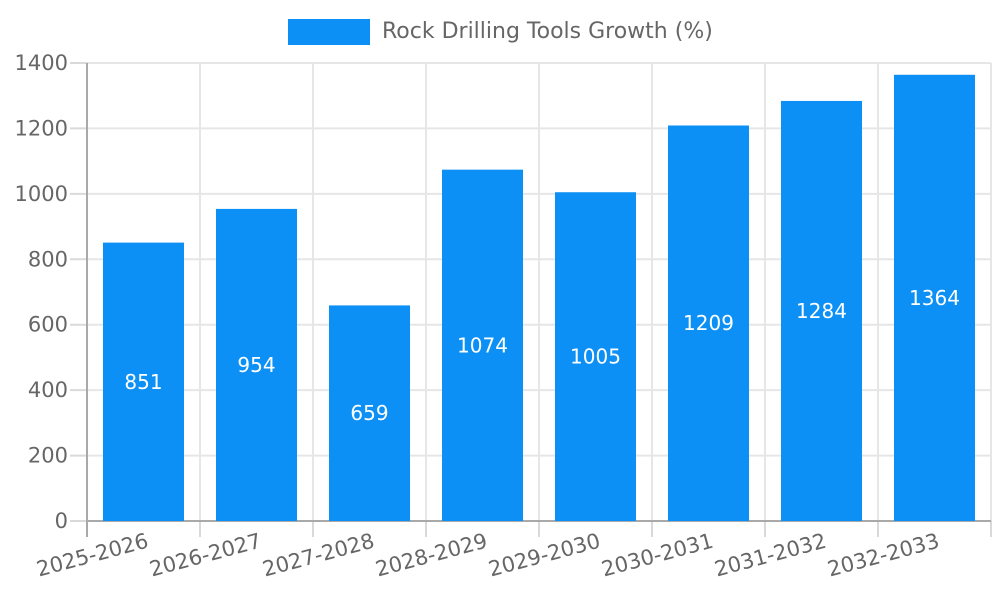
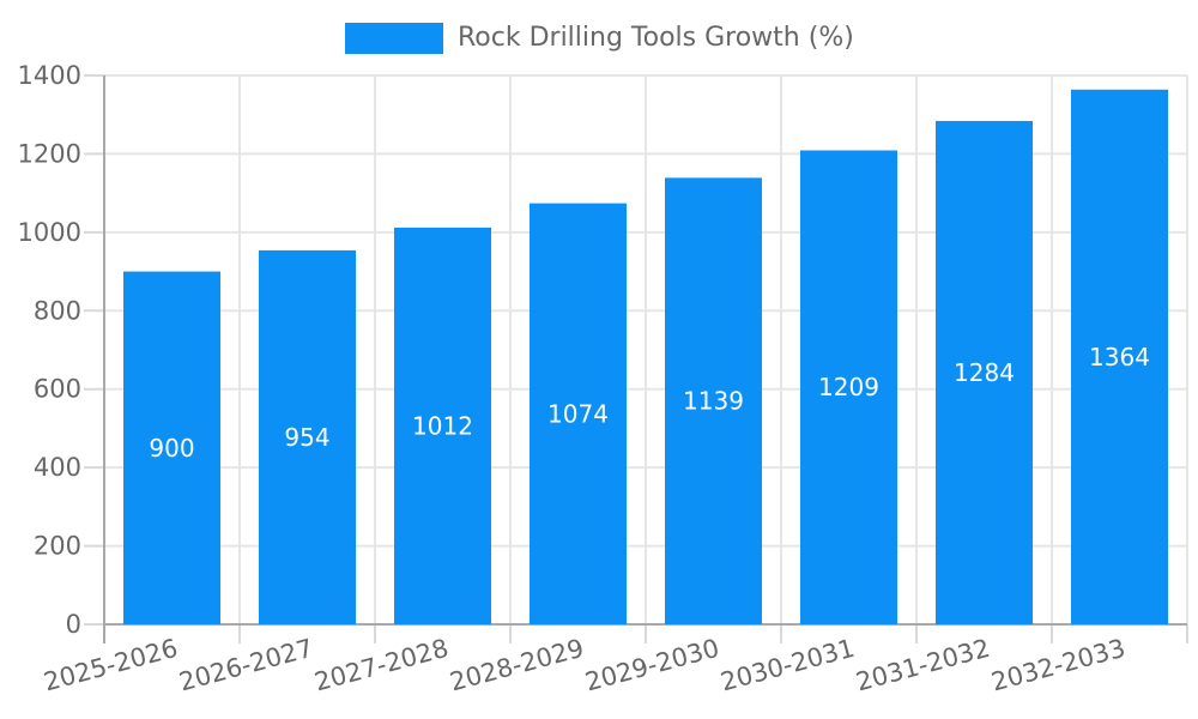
2025-2026: 851 -> 900
2027-2028: 659 -> 1012
2029-2030: 1005 -> 1139
